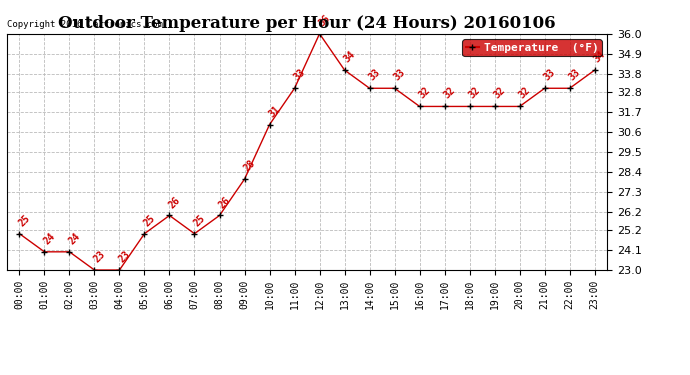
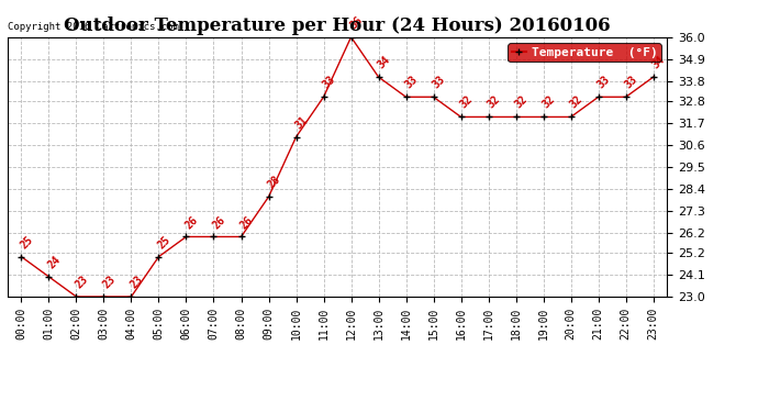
02:00: 24 -> 23
07:00: 25 -> 26
